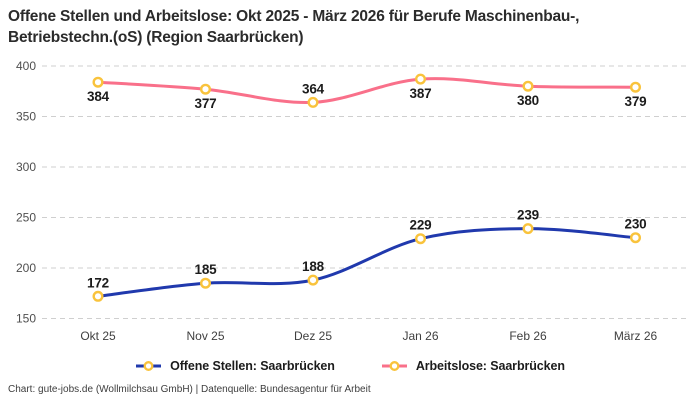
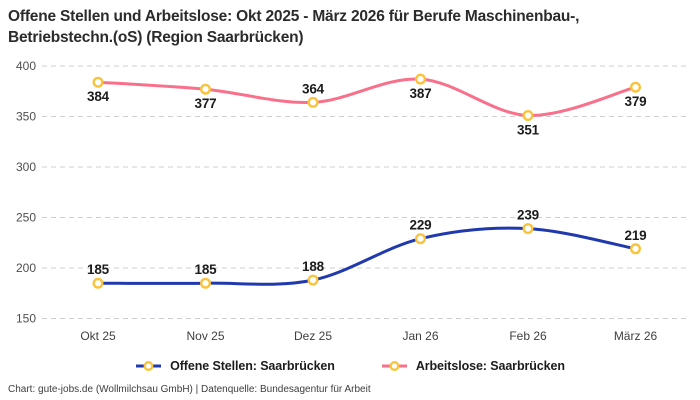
Offene Stellen: Saarbrücken/Okt 25: 172 -> 185
Arbeitslose: Saarbrücken/Feb 26: 380 -> 351
Offene Stellen: Saarbrücken/März 26: 230 -> 219
